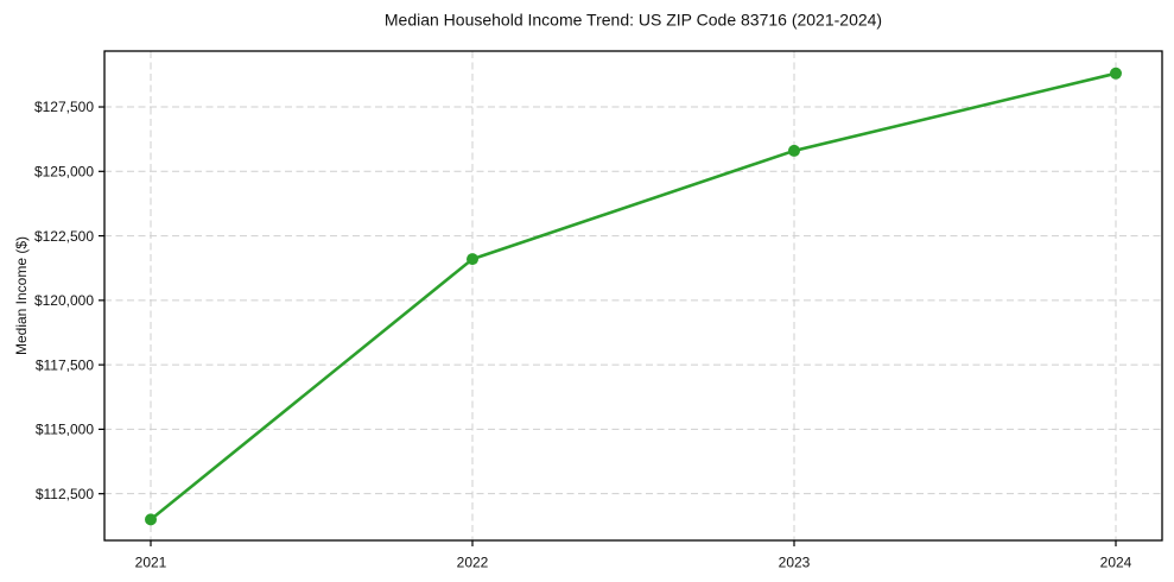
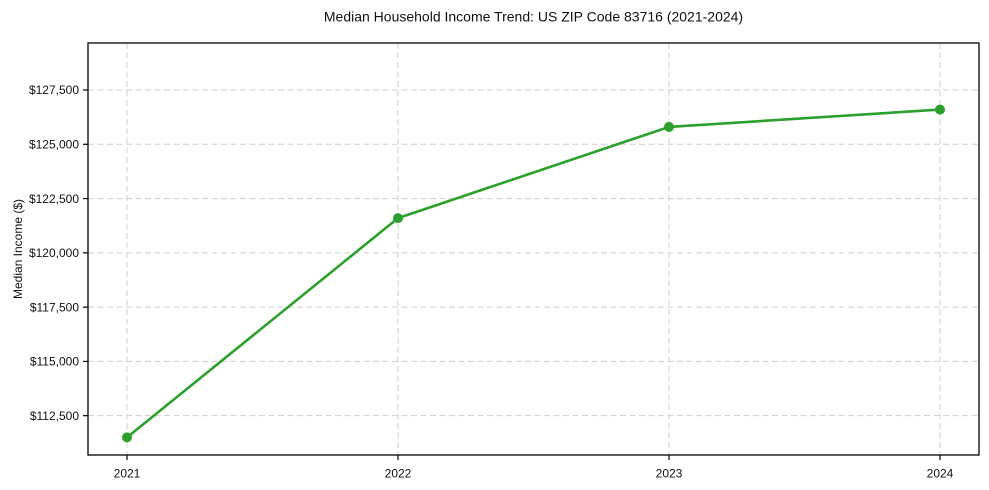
2024: $128800 -> $126600
